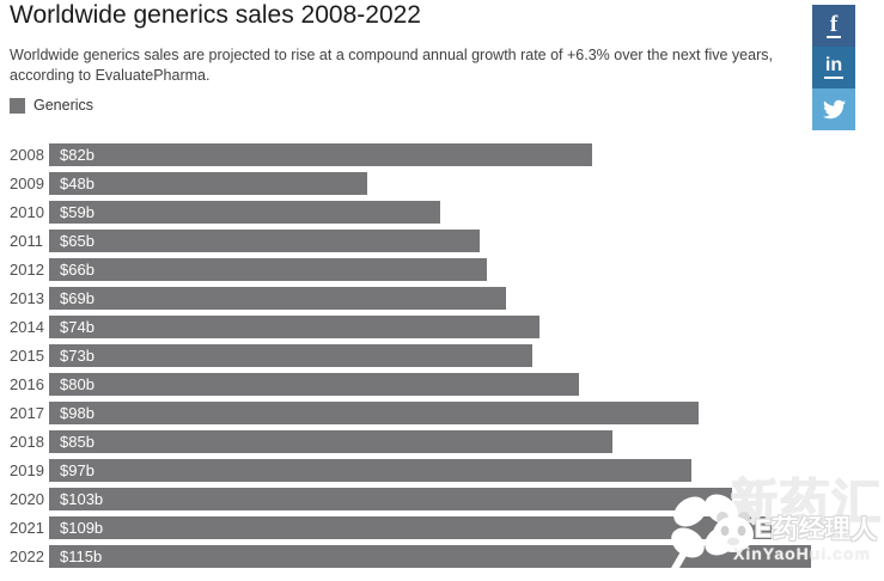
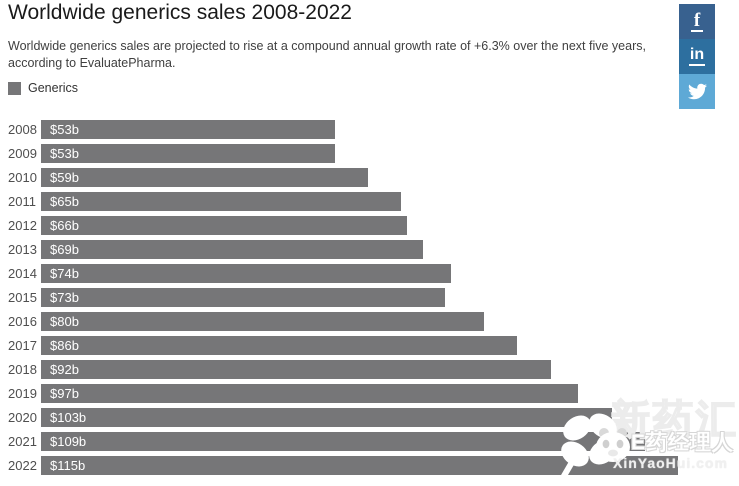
2008: $82b -> $53b
2009: $48b -> $53b
2017: $98b -> $86b
2018: $85b -> $92b
